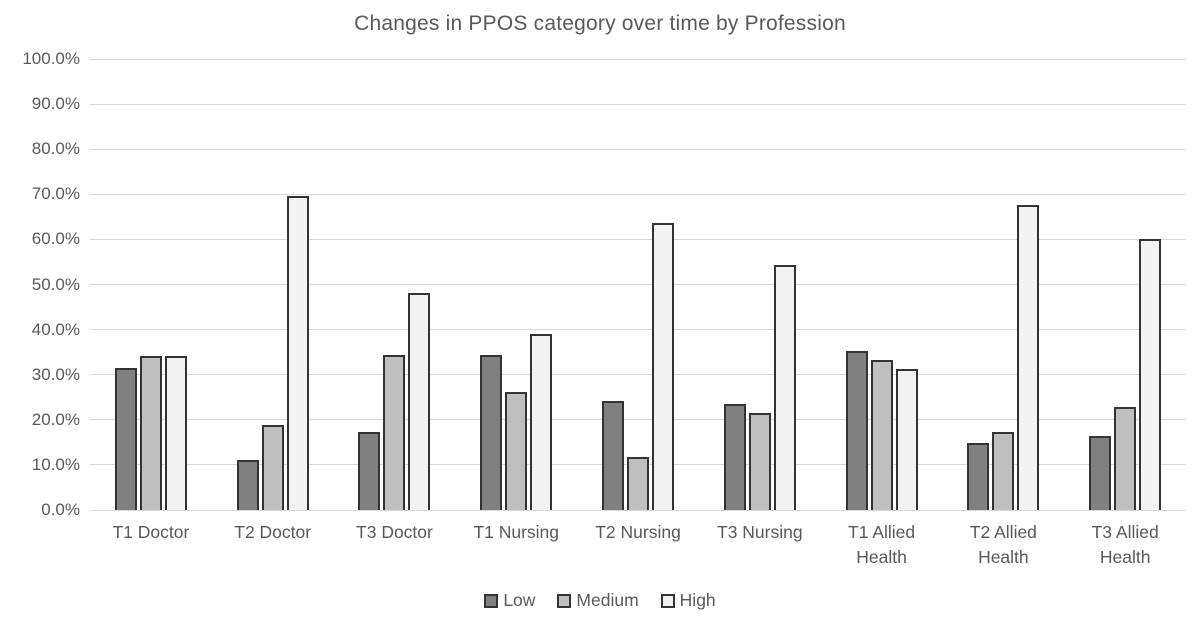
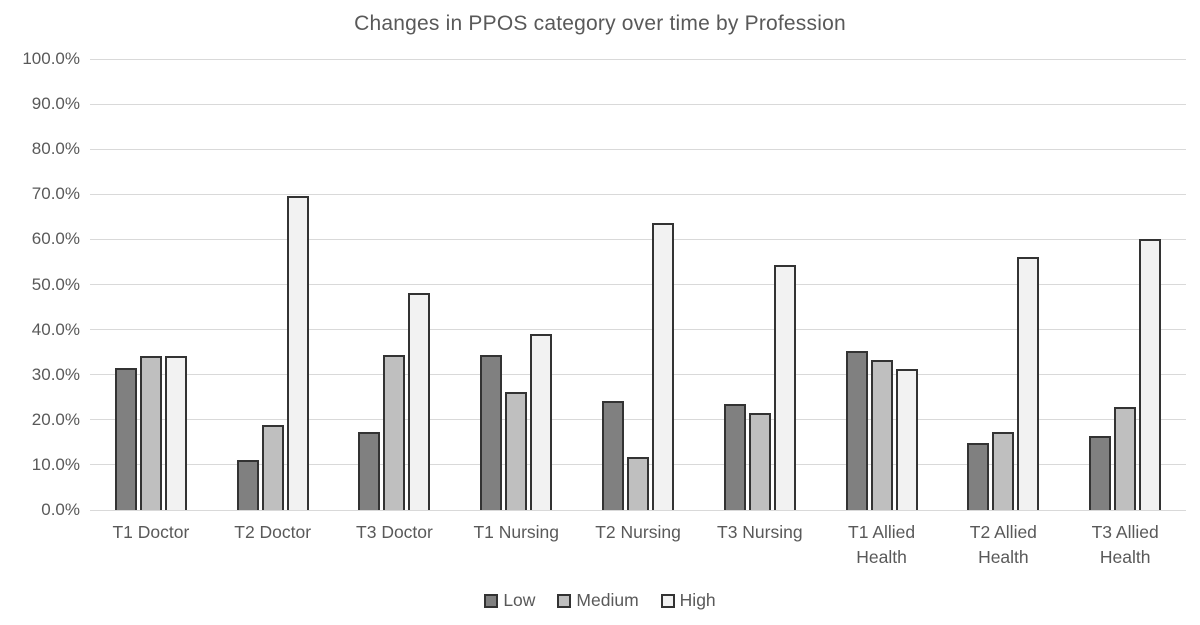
High/T2 Allied Health: 68% -> 56%
